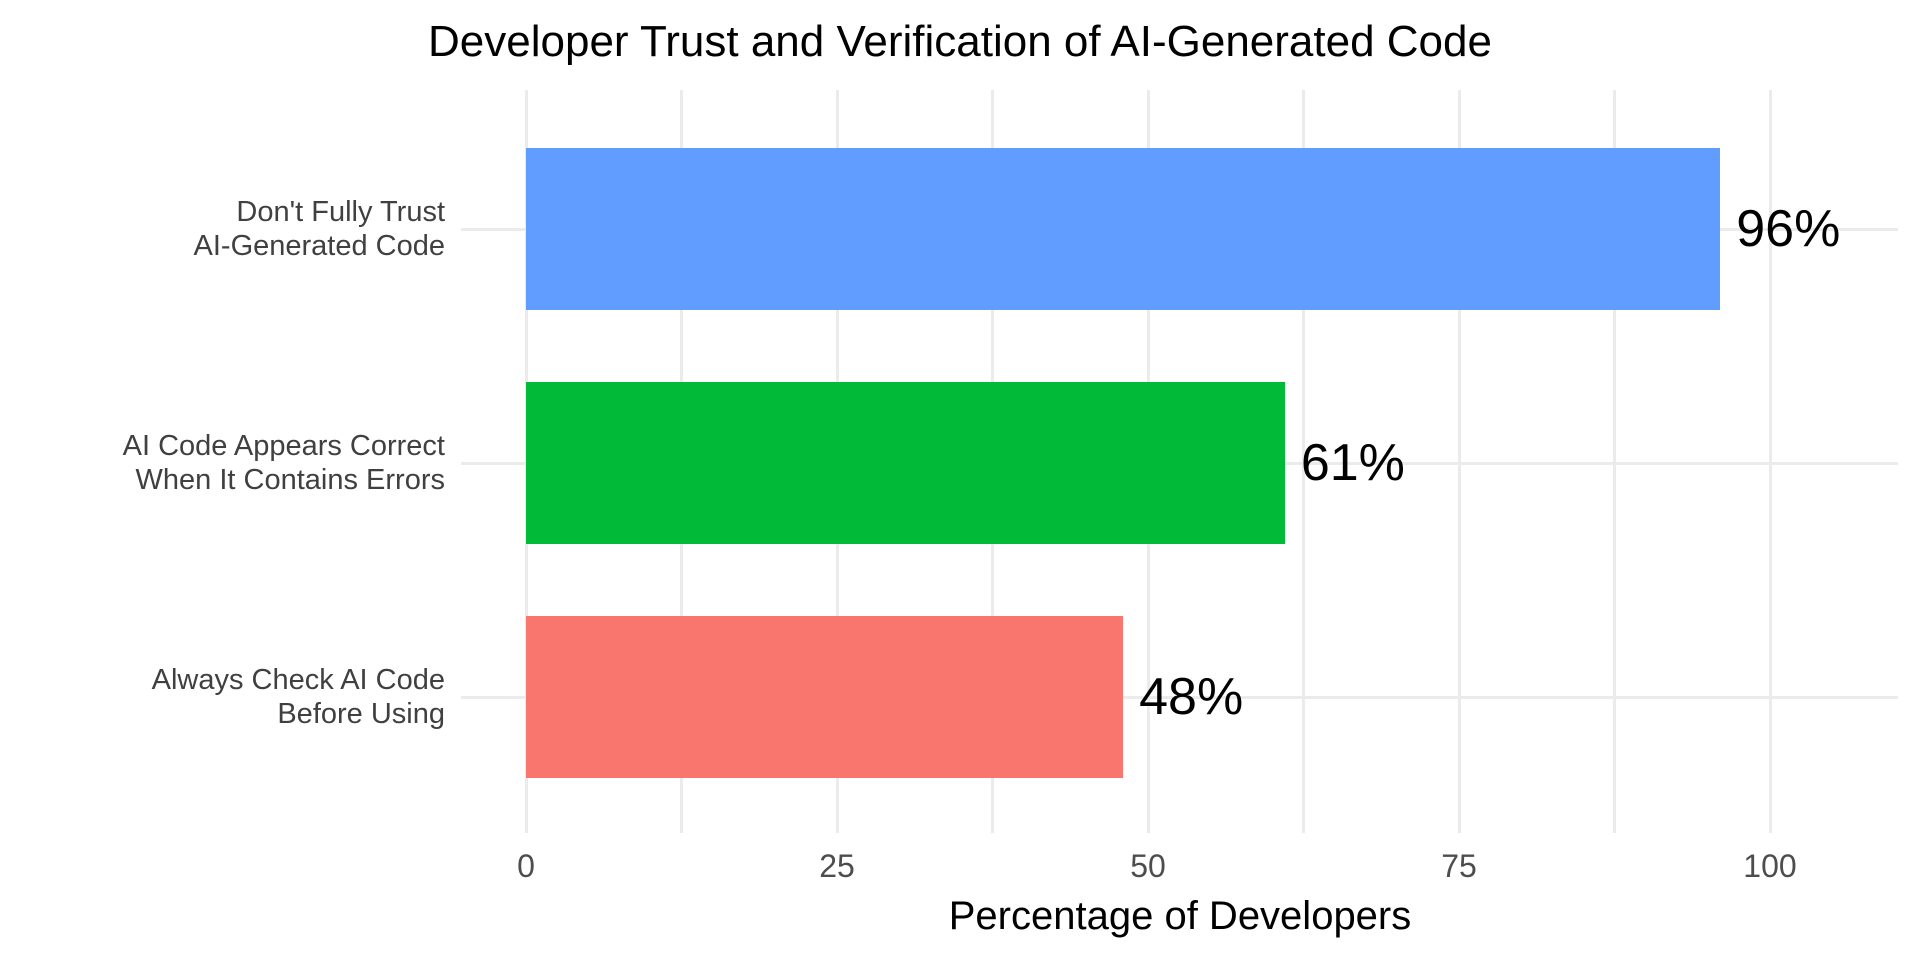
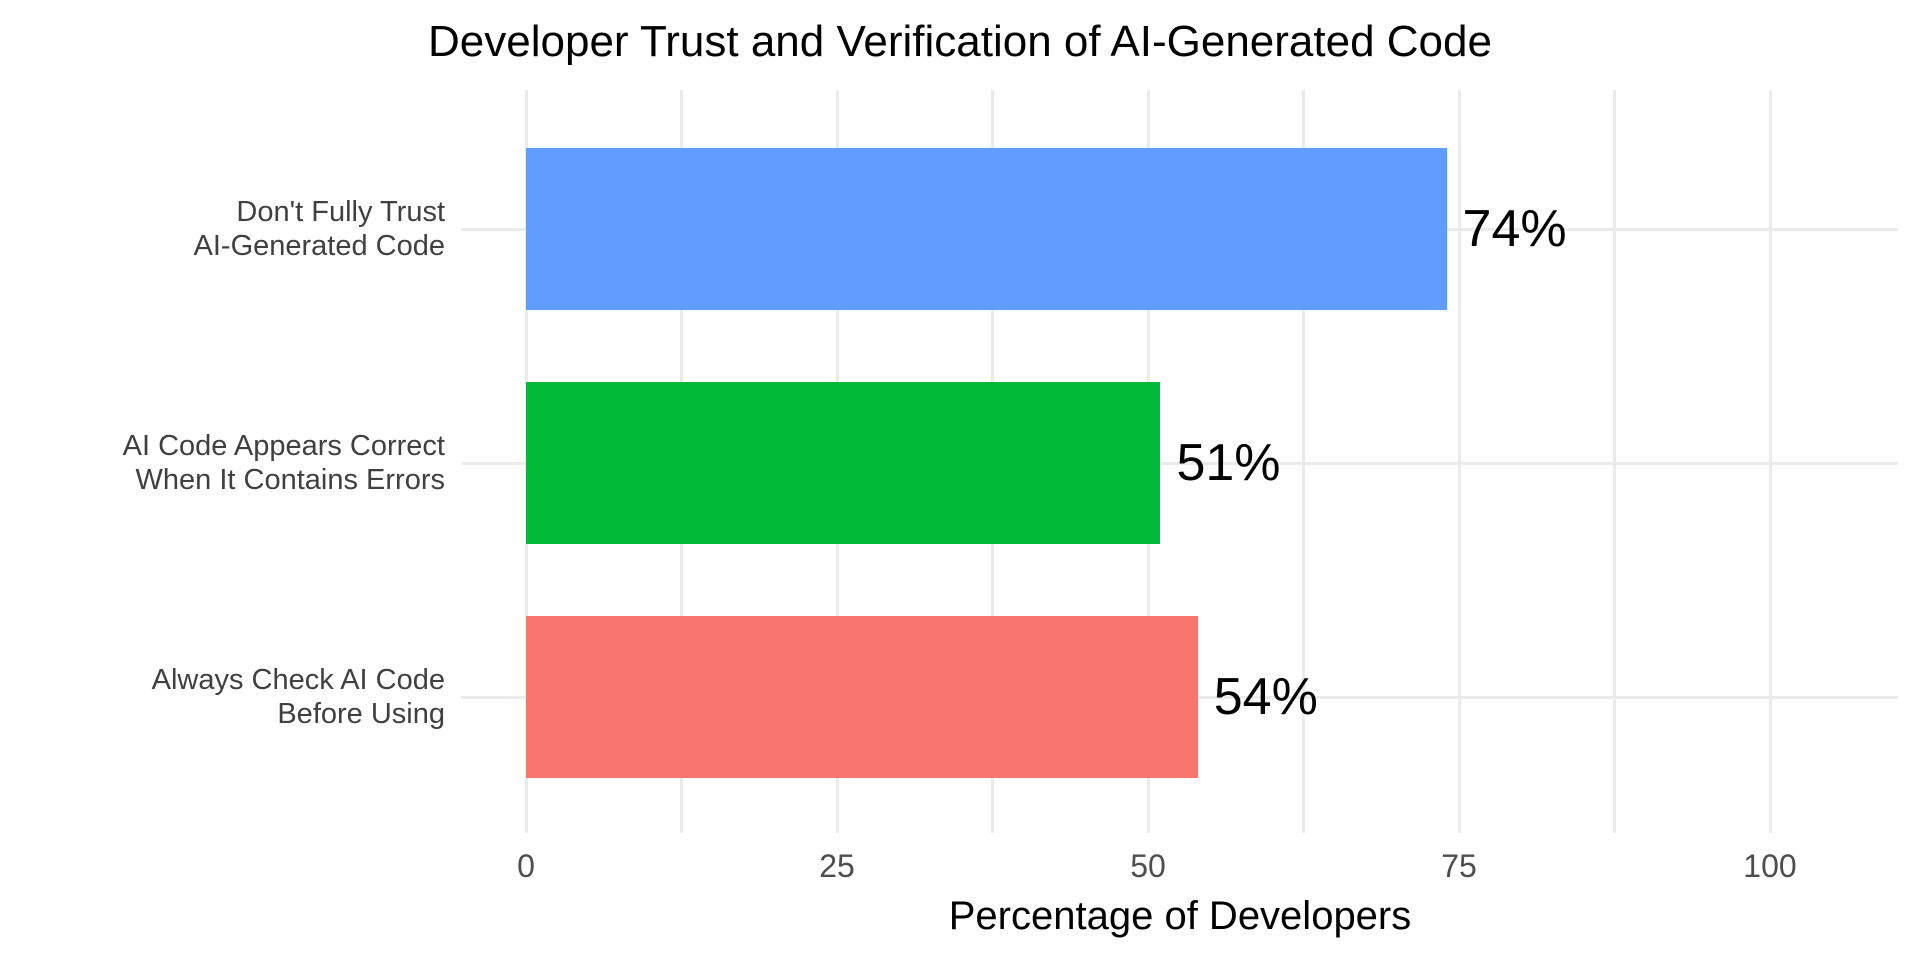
Don't Fully Trust AI-Generated Code: 96% -> 74%
AI Code Appears Correct When It Contains Errors: 61% -> 51%
Always Check AI Code Before Using: 48% -> 54%
